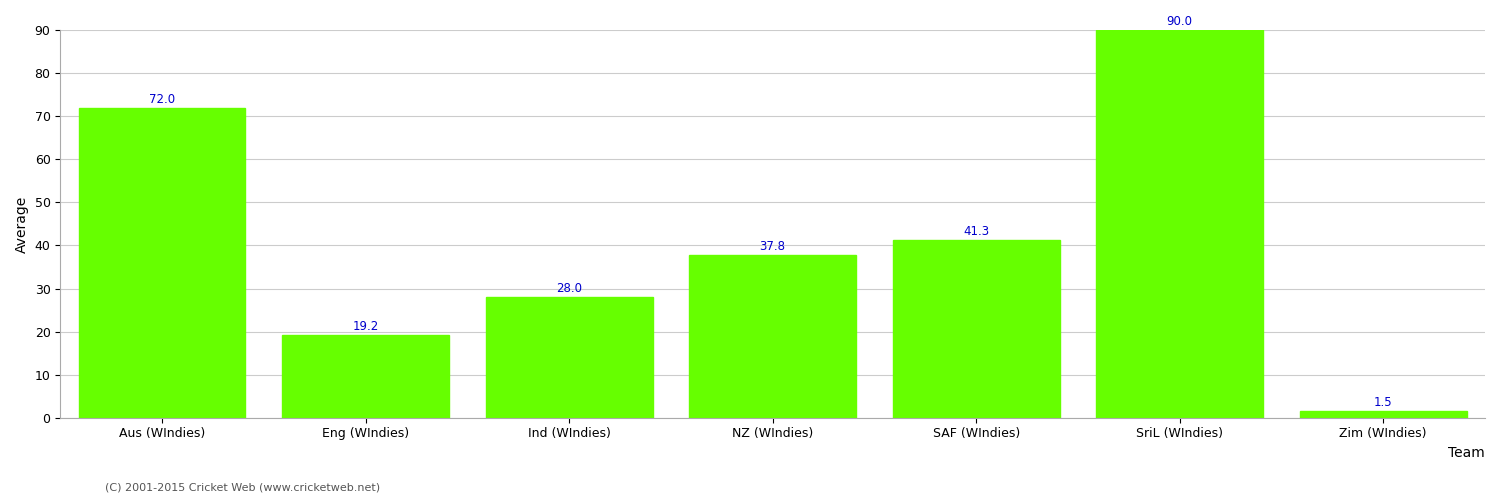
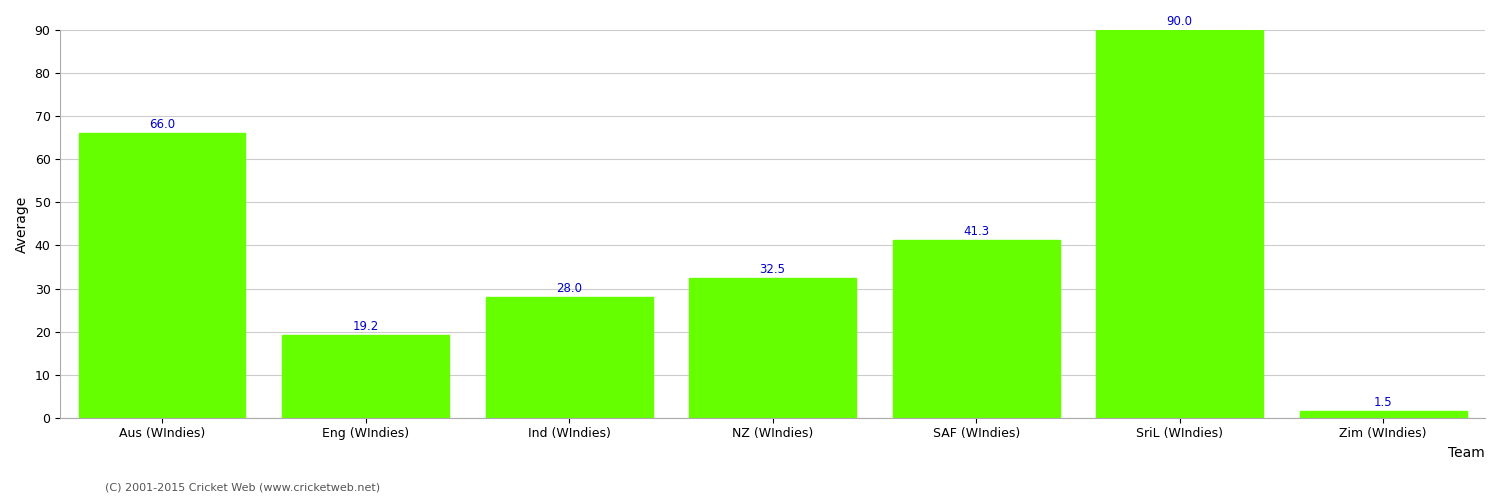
Aus (WIndies): 72.0 -> 66.0
NZ (WIndies): 37.8 -> 32.5
